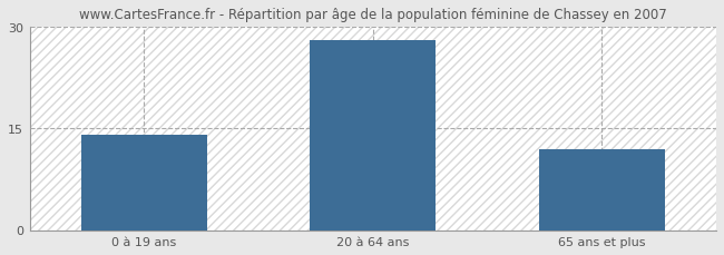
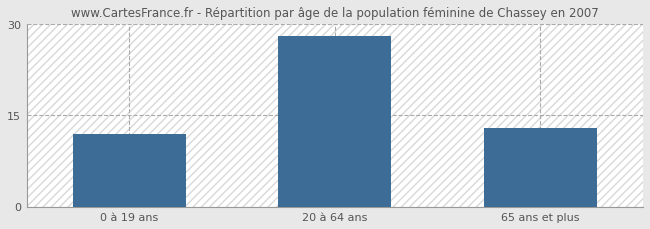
0 à 19 ans: 14 -> 12
65 ans et plus: 12 -> 13
